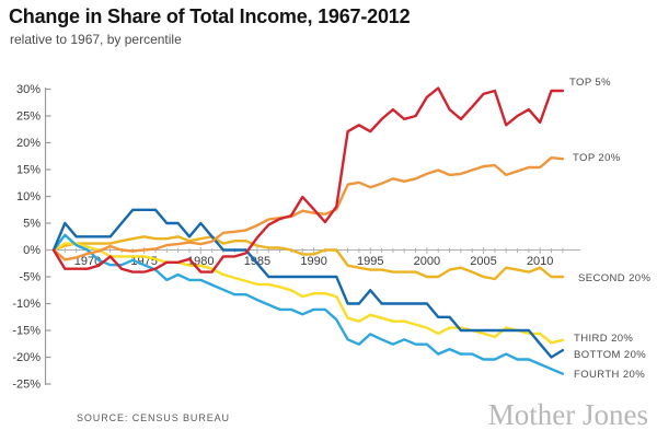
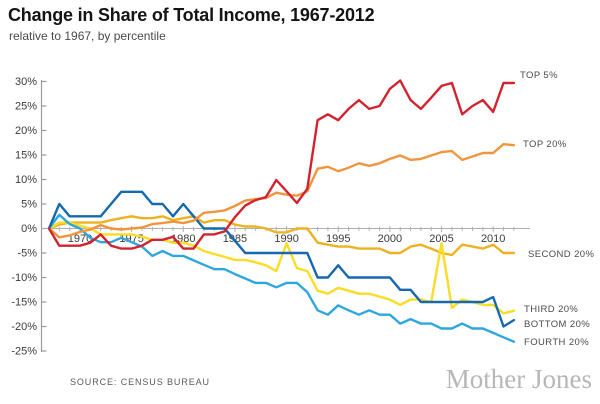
THIRD 20%/1990: -8% -> -3%
THIRD 20%/2005: -16% -> -3%
BOTTOM 20%/2010: -18% -> -14%
